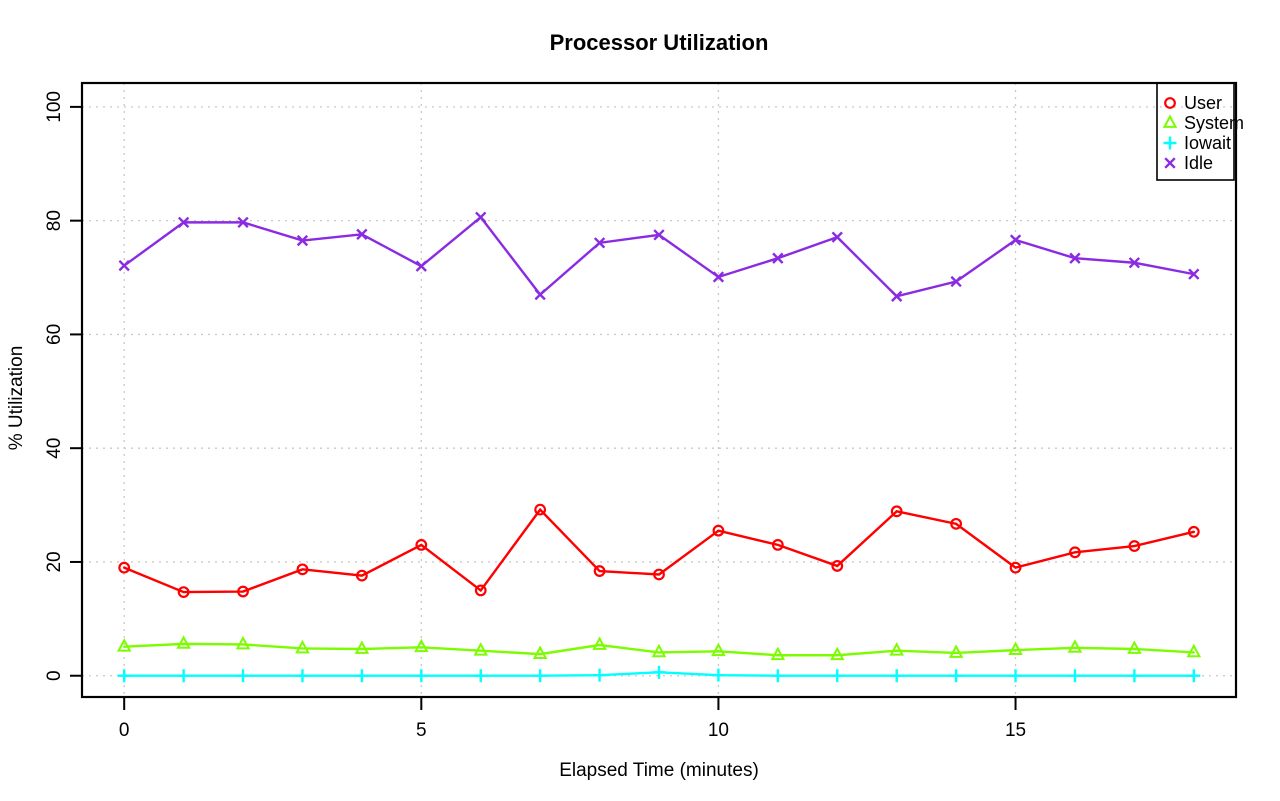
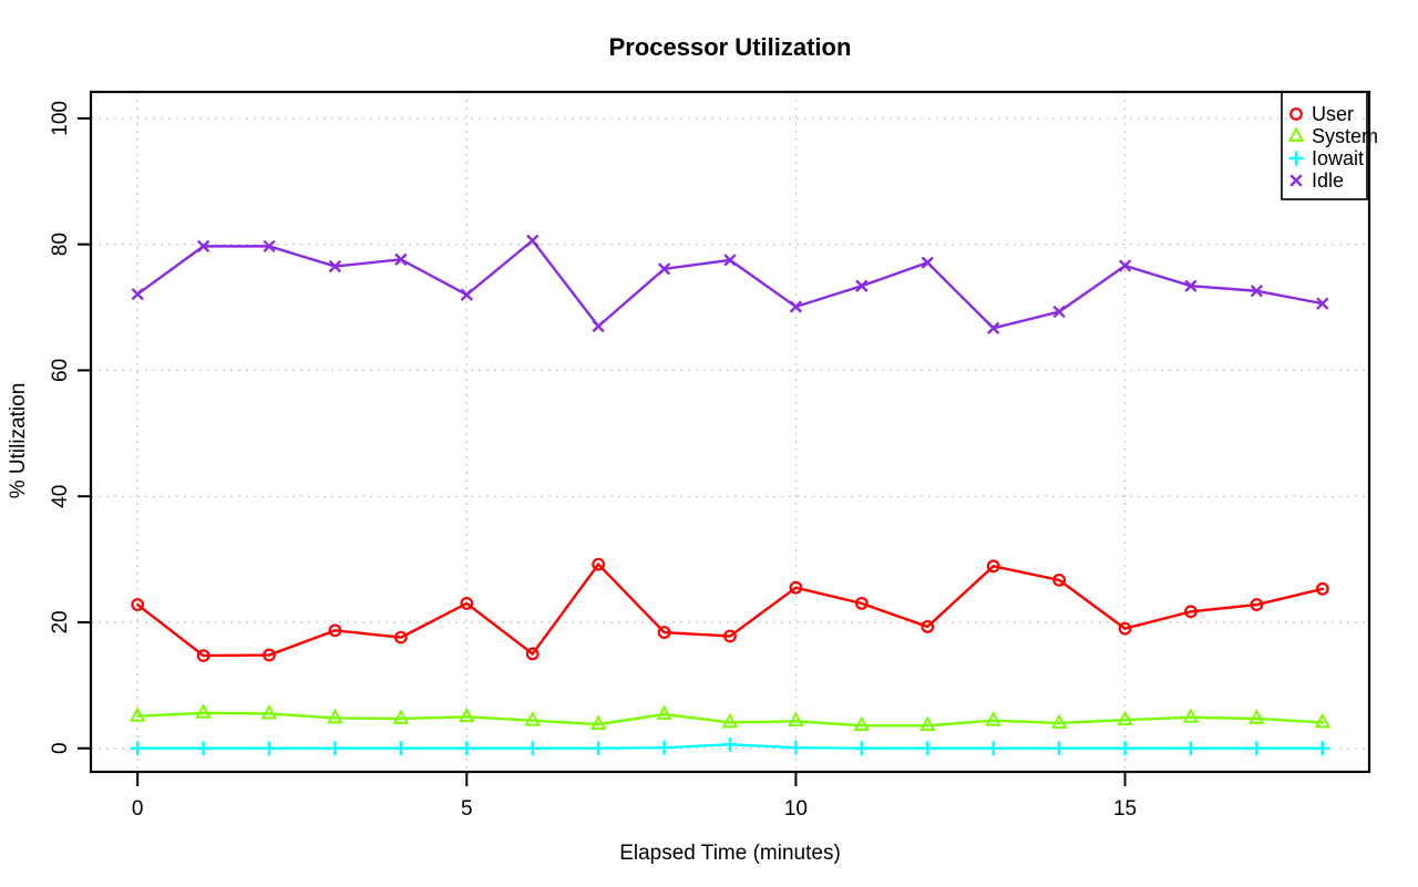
User/0: 19 -> 23
